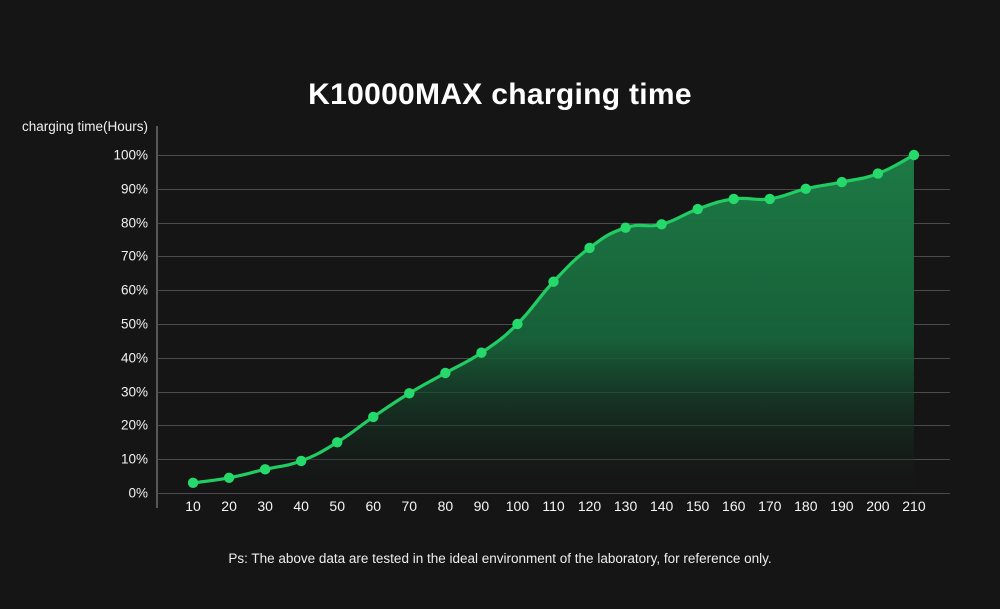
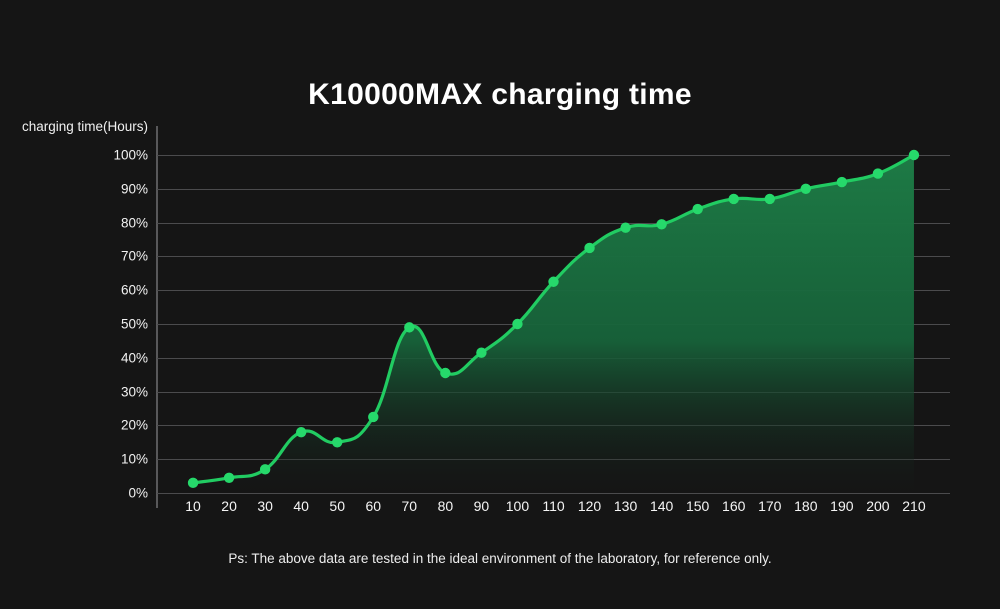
40: 10% -> 18%
70: 30% -> 49%
